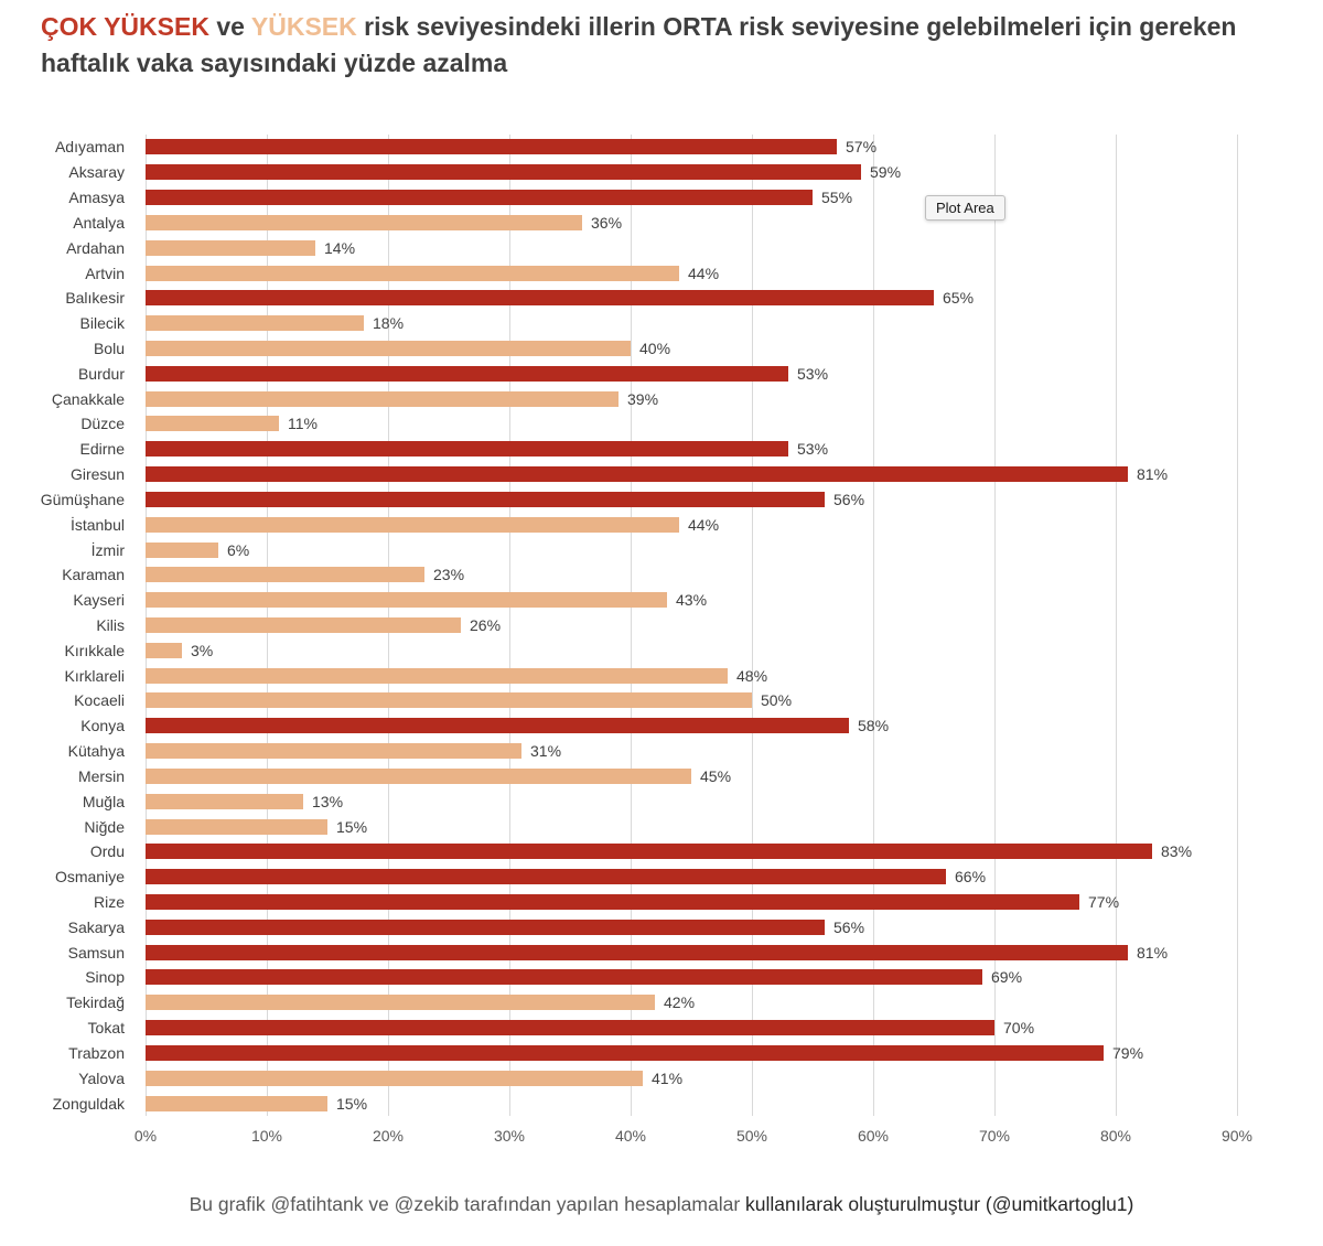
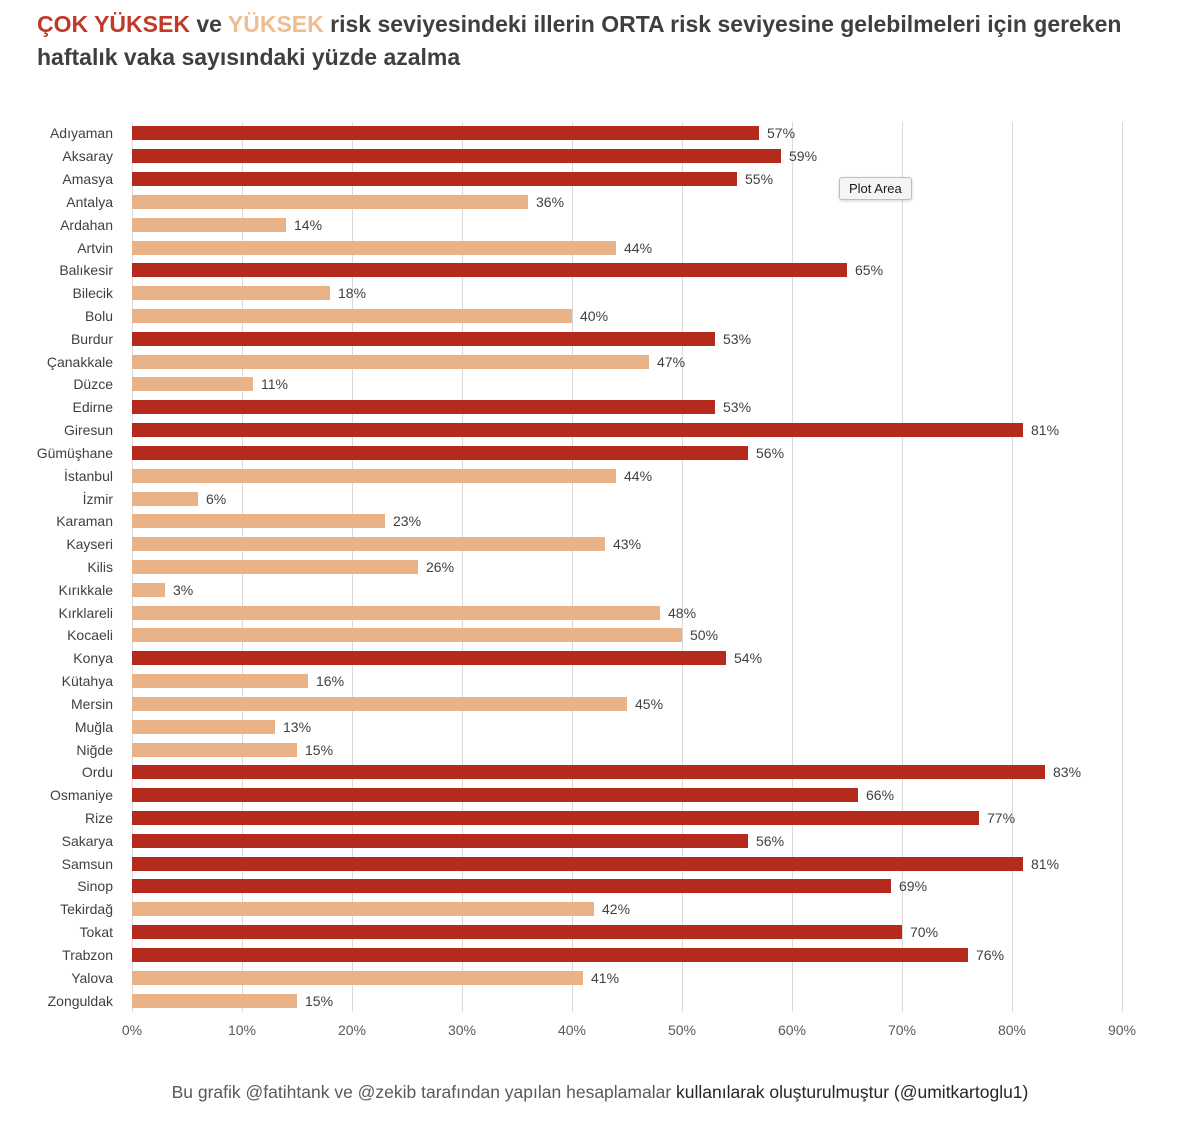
Çanakkale: 39% -> 47%
Konya: 58% -> 54%
Kütahya: 31% -> 16%
Trabzon: 79% -> 76%
